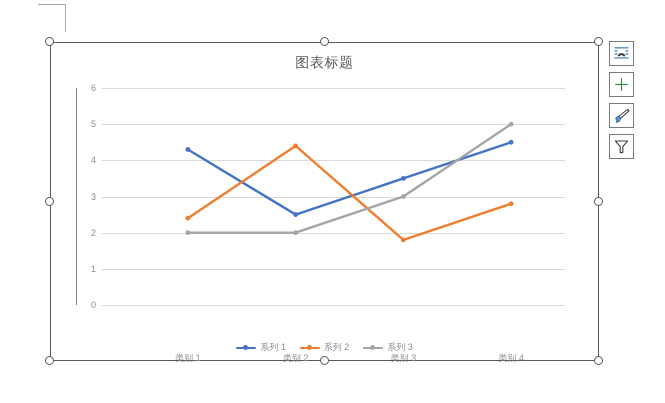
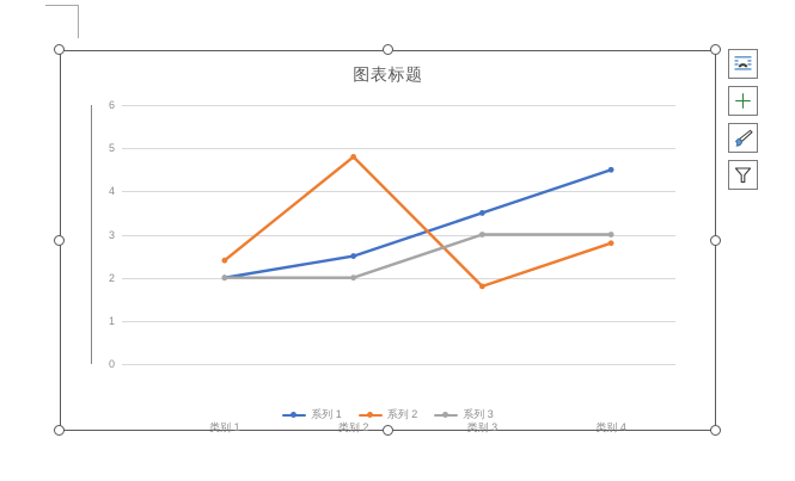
系列 1/类别 1: 4.3 -> 2.0
系列 2/类别 2: 4.4 -> 4.8
系列 3/类别 4: 5 -> 3
